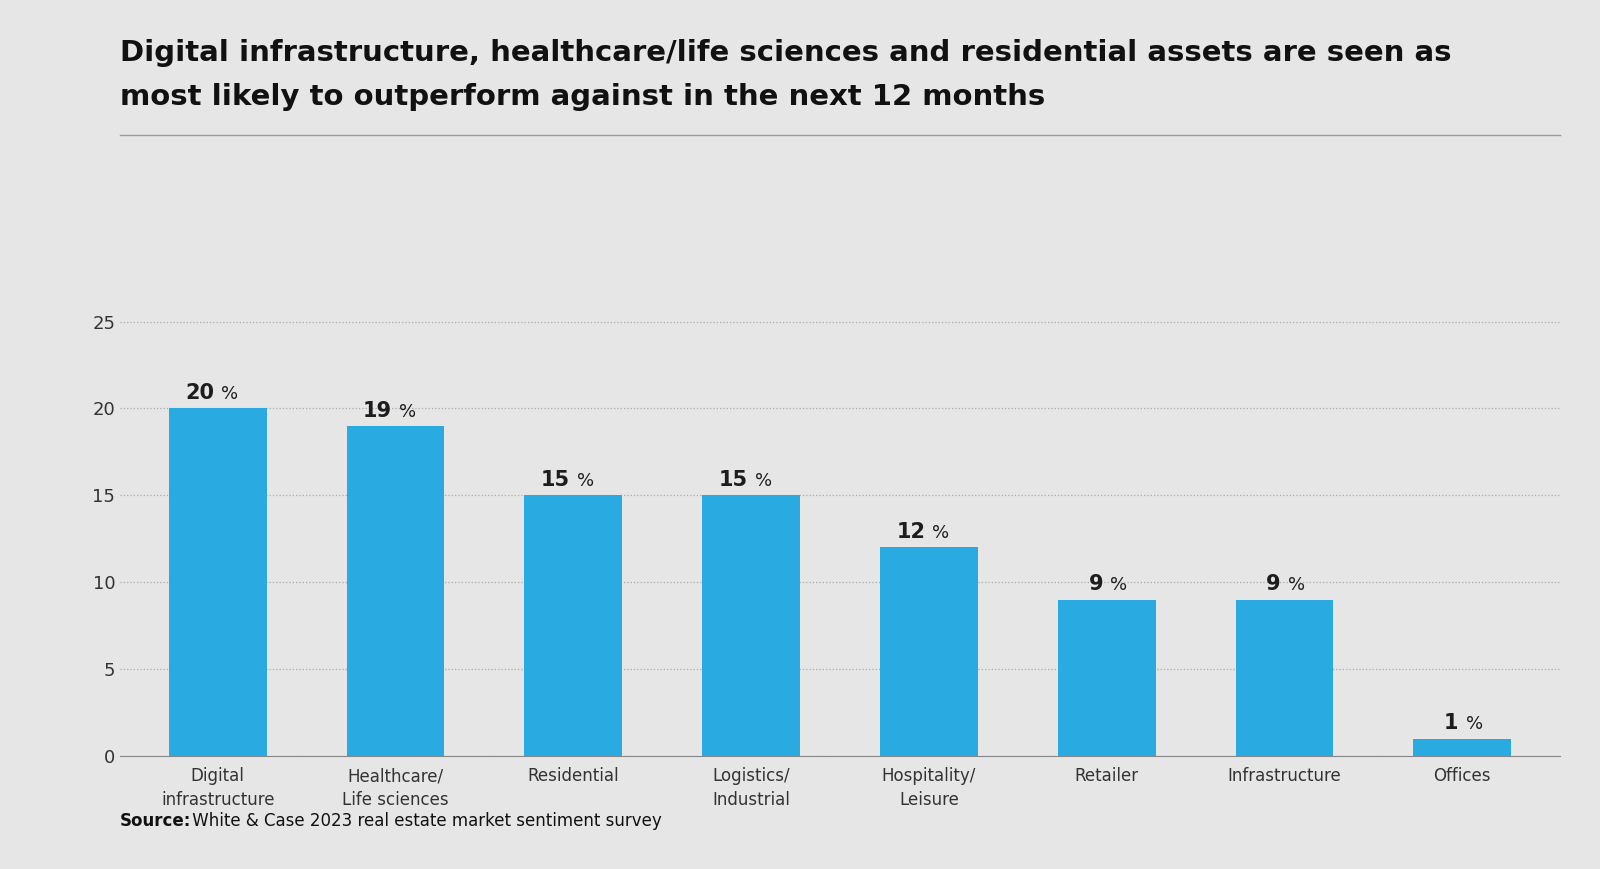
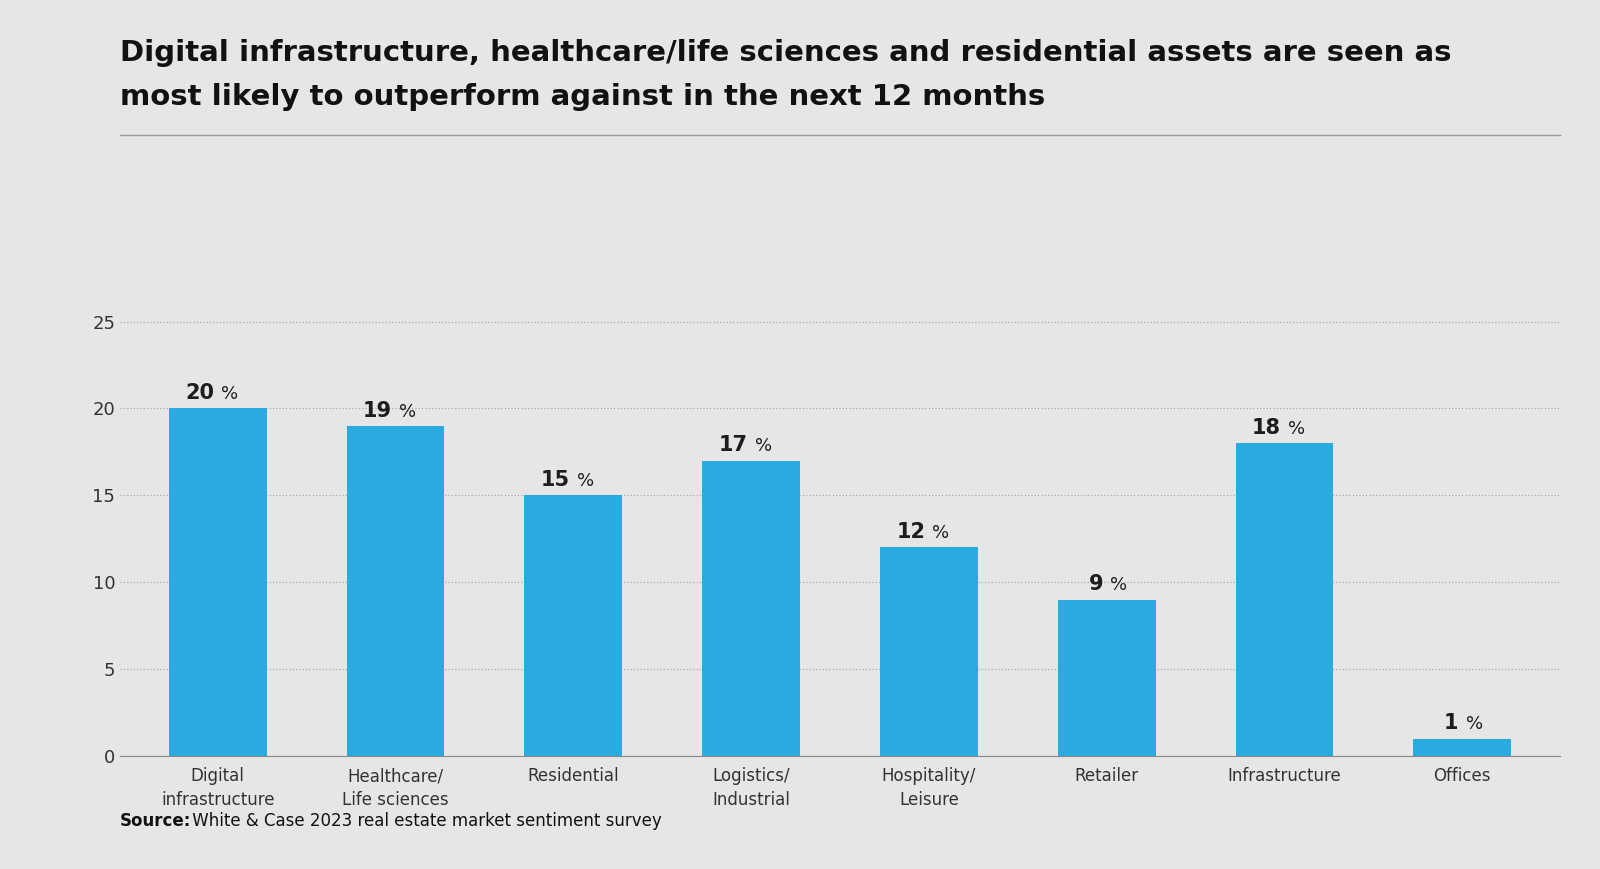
Logistics/ Industrial: 15 -> 17
Infrastructure: 9 -> 18
